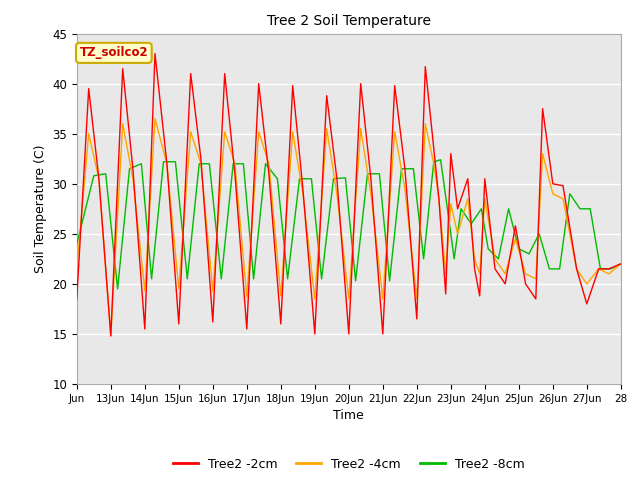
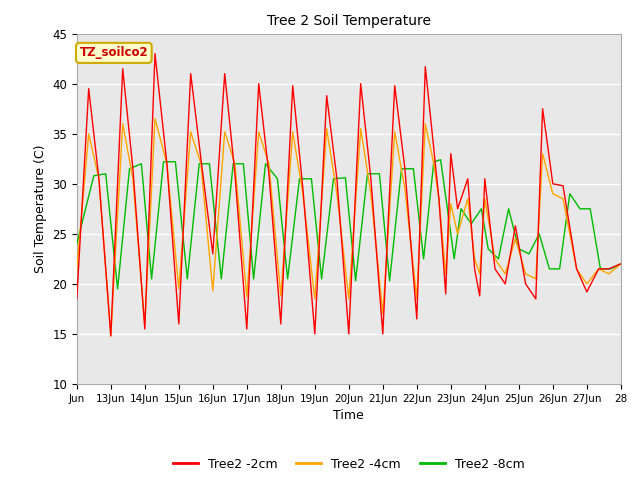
Tree2 -4cm/14Jun: 19.3 -> 15.9
Tree2 -2cm/16Jun: 16.2 -> 23.0
Tree2 -4cm/21Jun: 18.5 -> 17.0
Tree2 -2cm/27Jun: 18.0 -> 19.2
